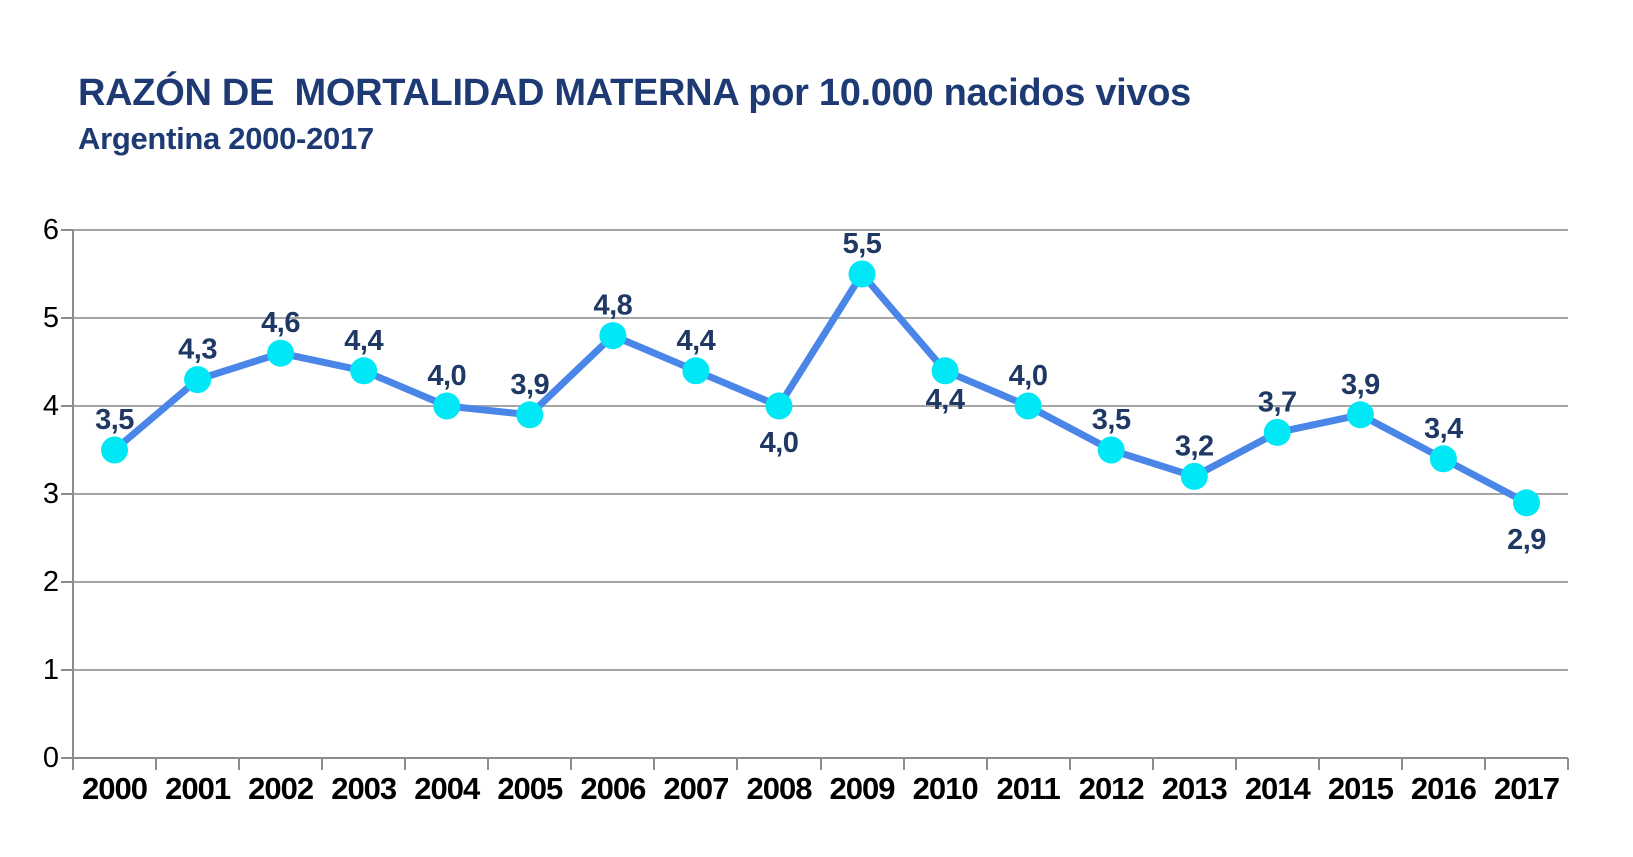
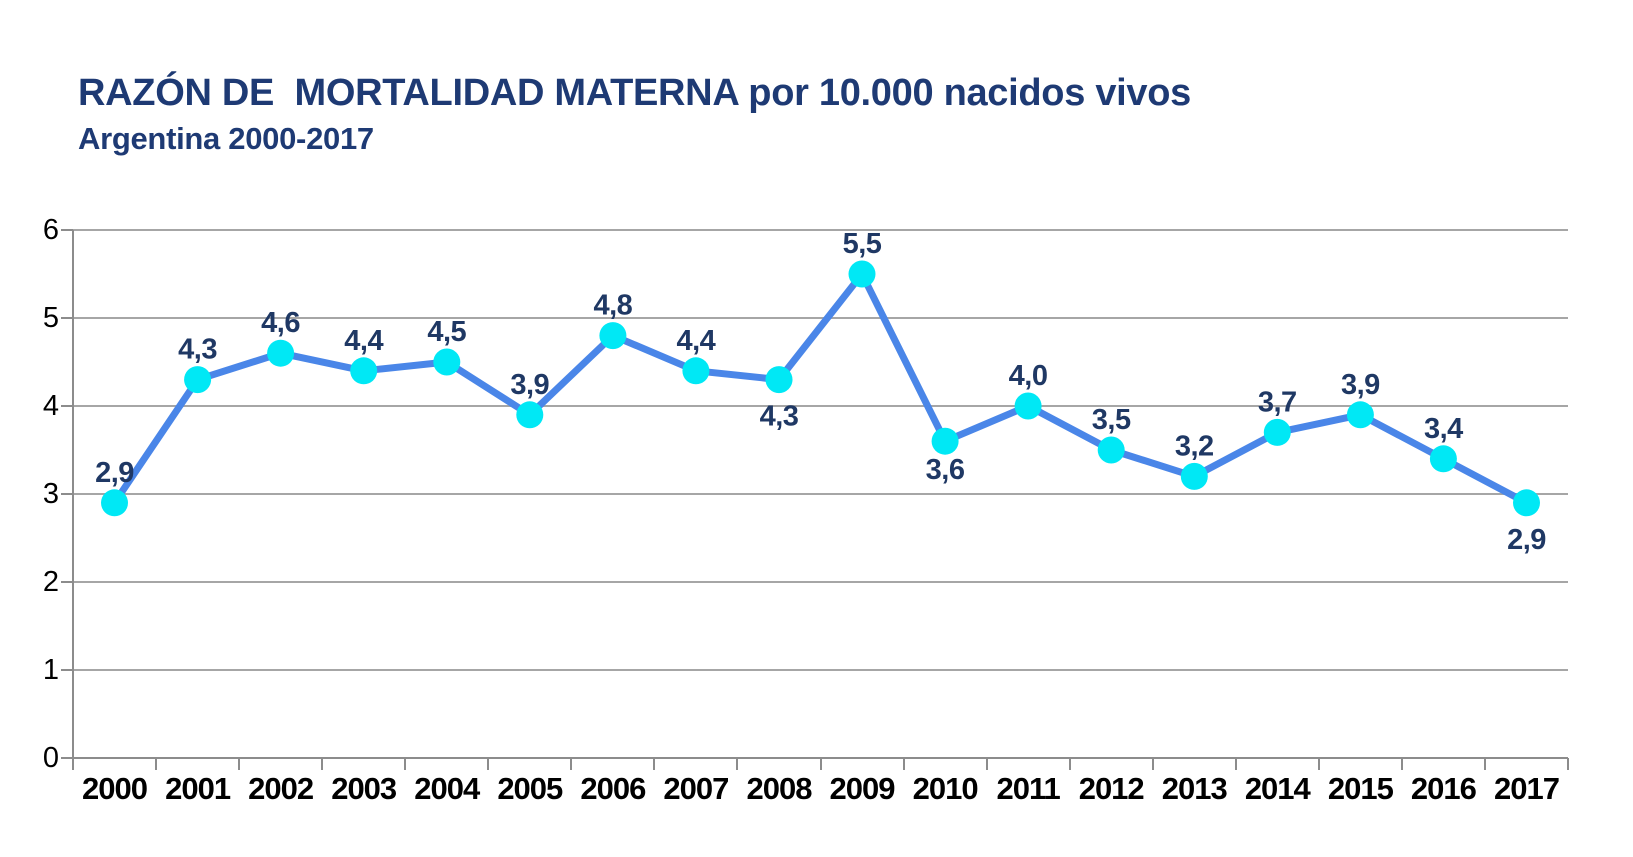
2000: 3,5 -> 2,9
2004: 4,0 -> 4,5
2008: 4,0 -> 4,3
2010: 4,4 -> 3,6
